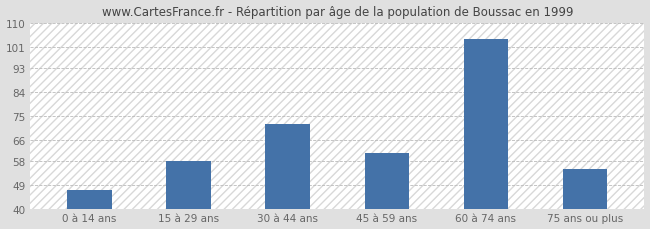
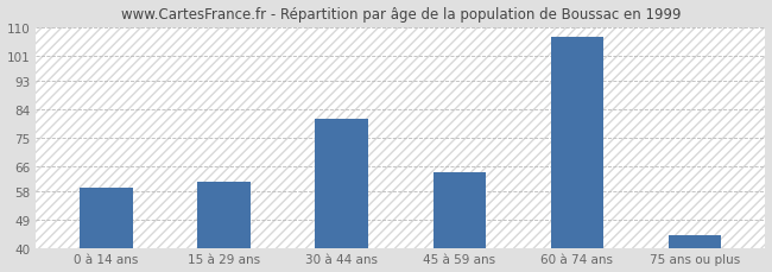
0 à 14 ans: 47 -> 59
15 à 29 ans: 58 -> 61
30 à 44 ans: 72 -> 81
45 à 59 ans: 61 -> 64
60 à 74 ans: 104 -> 107
75 ans ou plus: 55 -> 44
